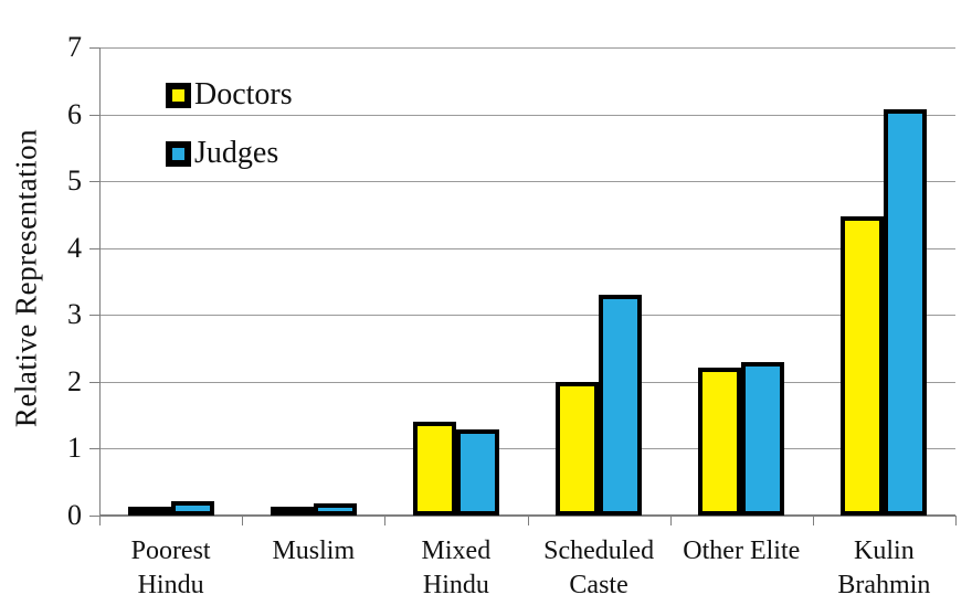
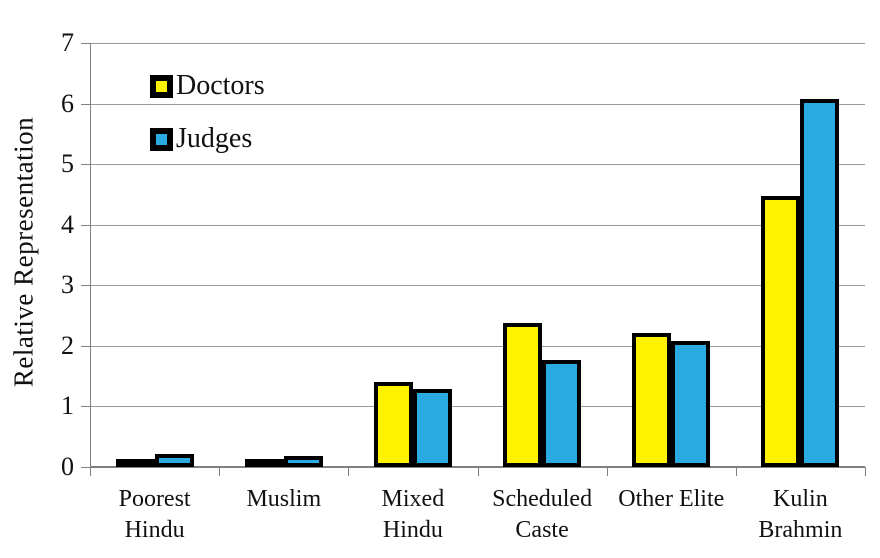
Doctors/Scheduled Caste: 2.0 -> 2.4
Judges/Scheduled Caste: 3.3 -> 1.8
Judges/Other Elite: 2.3 -> 2.1
